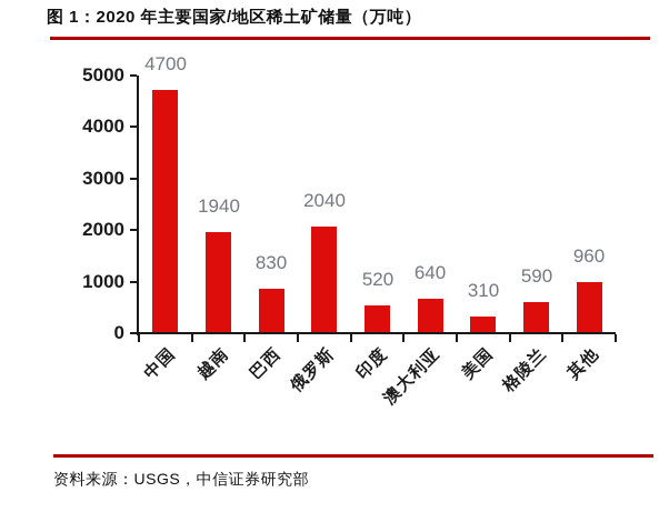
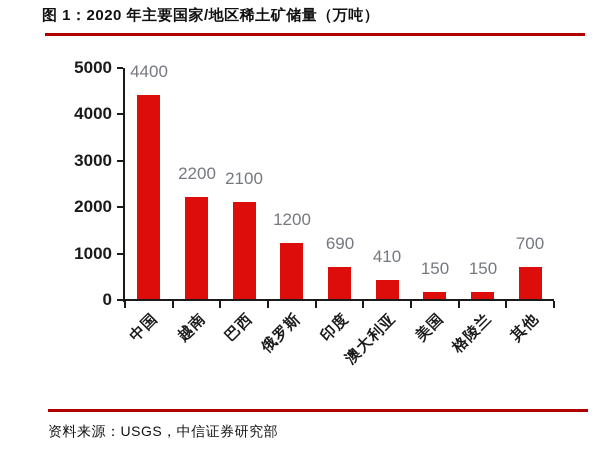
中国: 4700 -> 4400
越南: 1940 -> 2200
巴西: 830 -> 2100
俄罗斯: 2040 -> 1200
印度: 520 -> 690
澳大利亚: 640 -> 410
美国: 310 -> 150
格陵兰: 590 -> 150
其他: 960 -> 700
